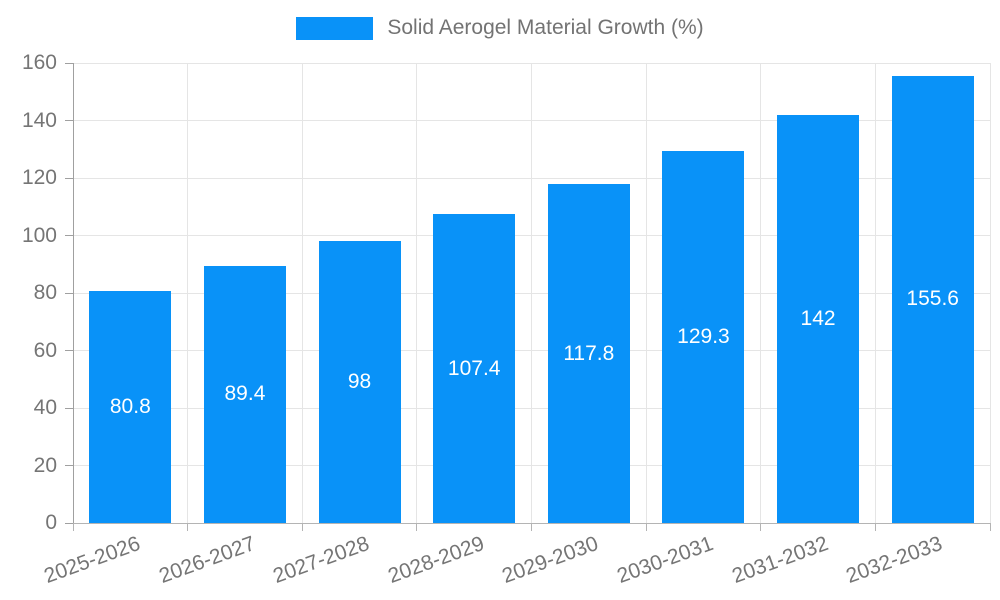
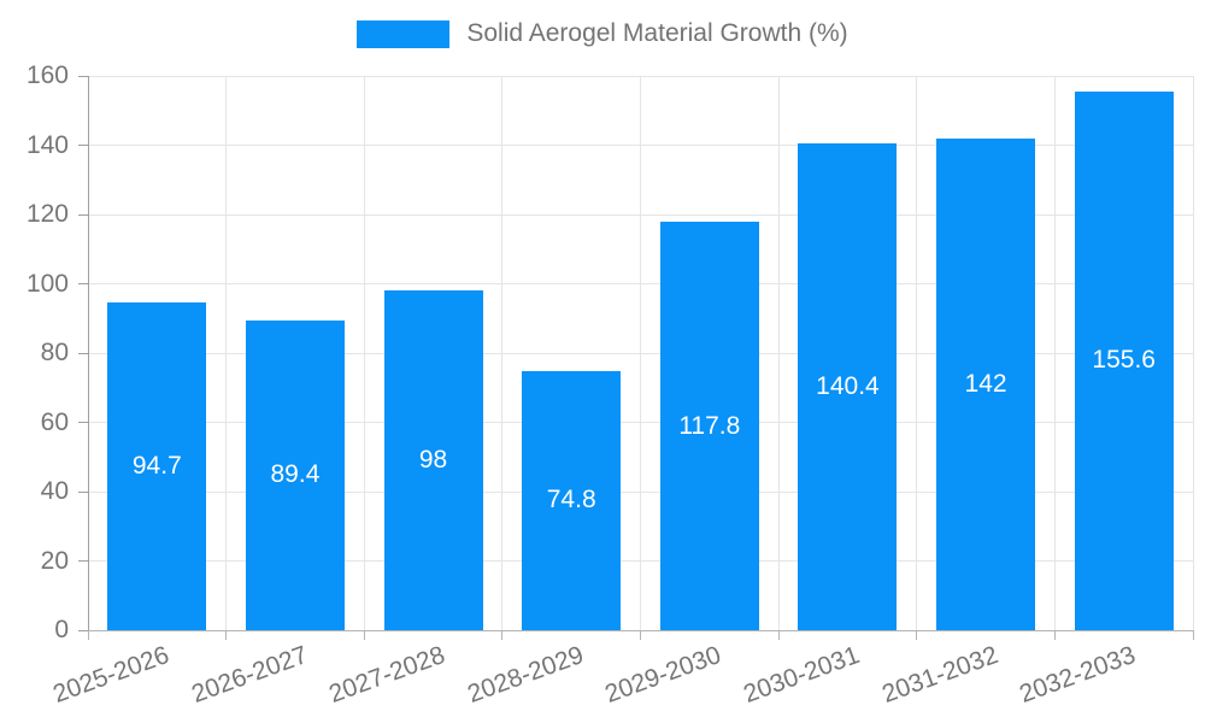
2025-2026: 80.8 -> 94.7
2028-2029: 107.4 -> 74.8
2030-2031: 129.3 -> 140.4
